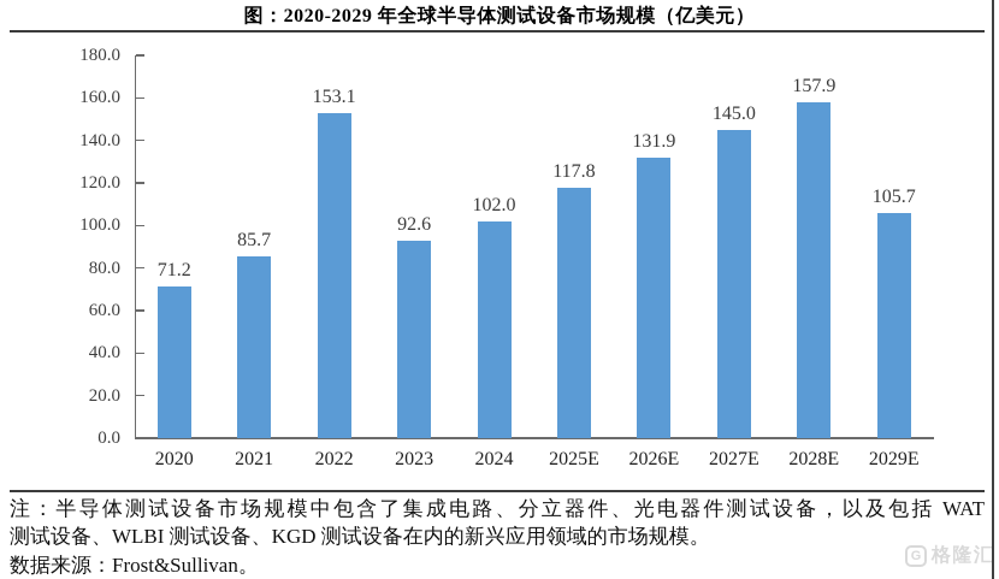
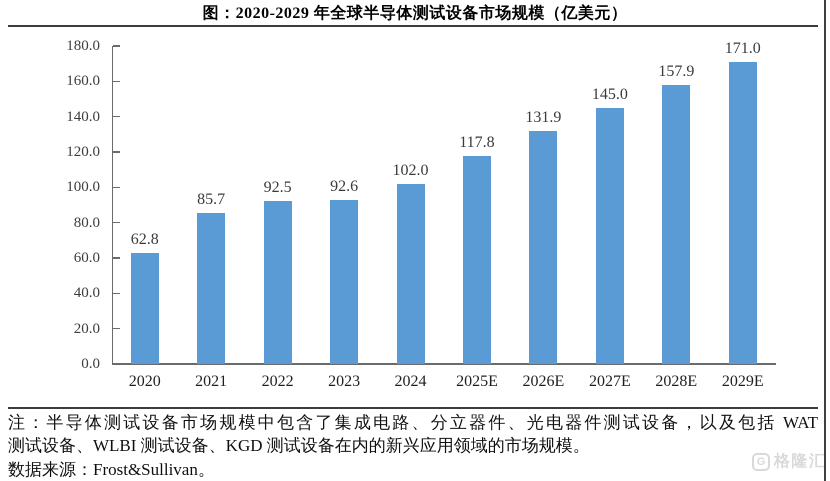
2020: 71.2 -> 62.8
2022: 153.1 -> 92.5
2029E: 105.7 -> 171.0
